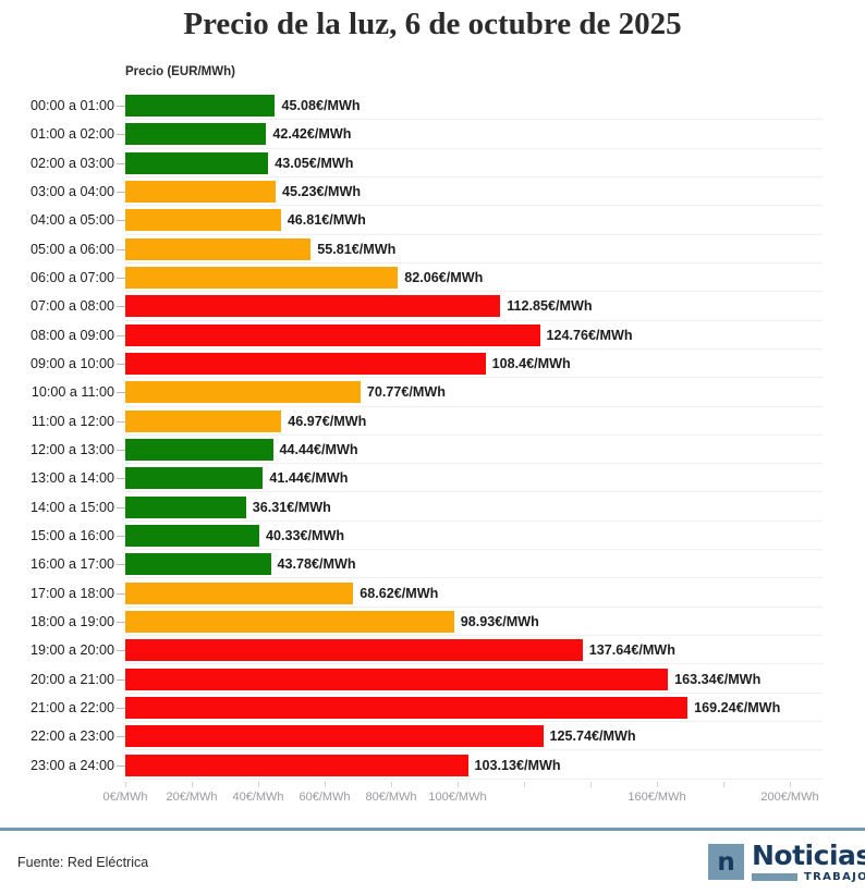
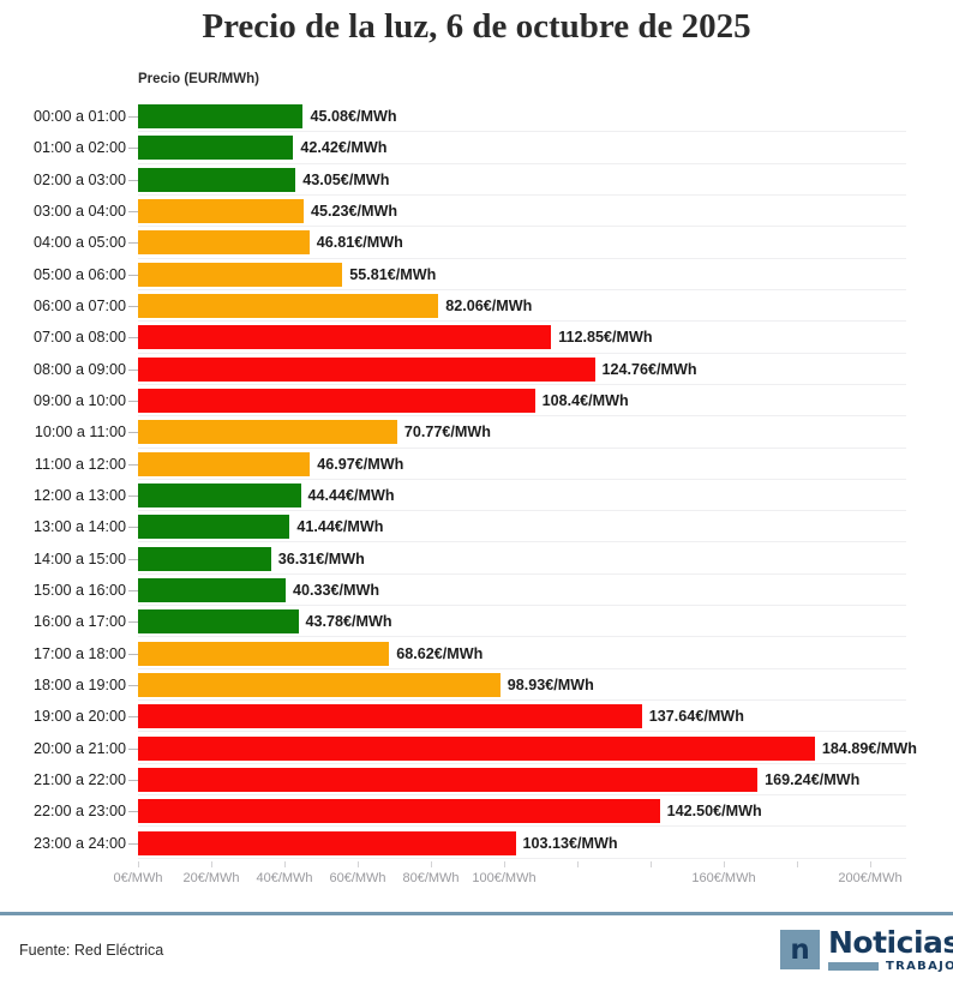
20:00 a 21:00: 163.34 -> 184.89
22:00 a 23:00: 125.74 -> 142.50
